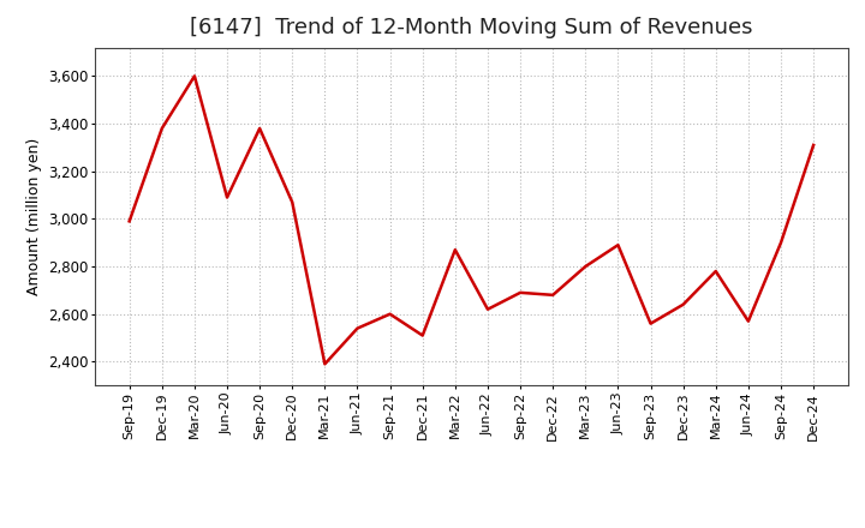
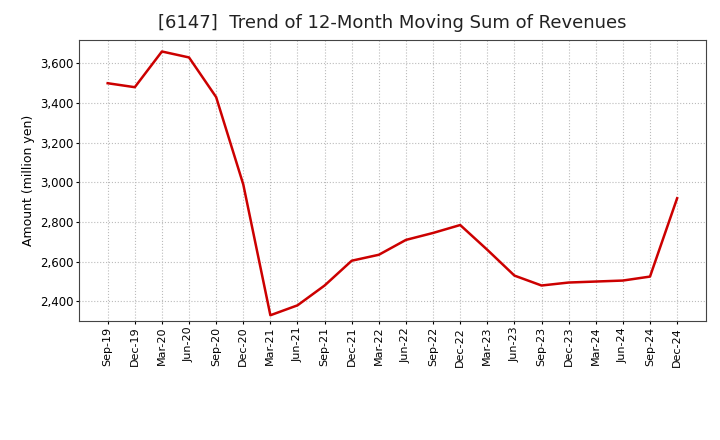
Sep-19: 2,990 -> 3,500
Dec-19: 3,380 -> 3,480
Mar-20: 3,600 -> 3,660
Jun-20: 3,090 -> 3,630
Sep-20: 3,380 -> 3,430
Dec-20: 3,070 -> 2,990
Mar-21: 2,390 -> 2,330
Jun-21: 2,540 -> 2,380
Sep-21: 2,600 -> 2,480
Dec-21: 2,510 -> 2,600
Mar-22: 2,870 -> 2,640
Jun-22: 2,620 -> 2,710
Sep-22: 2,690 -> 2,740
Dec-22: 2,680 -> 2,780
Mar-23: 2,800 -> 2,660
Jun-23: 2,890 -> 2,530
Sep-23: 2,560 -> 2,480
Dec-23: 2,640 -> 2,500
Mar-24: 2,780 -> 2,500
Jun-24: 2,570 -> 2,500
Sep-24: 2,900 -> 2,520
Dec-24: 3,310 -> 2,920
